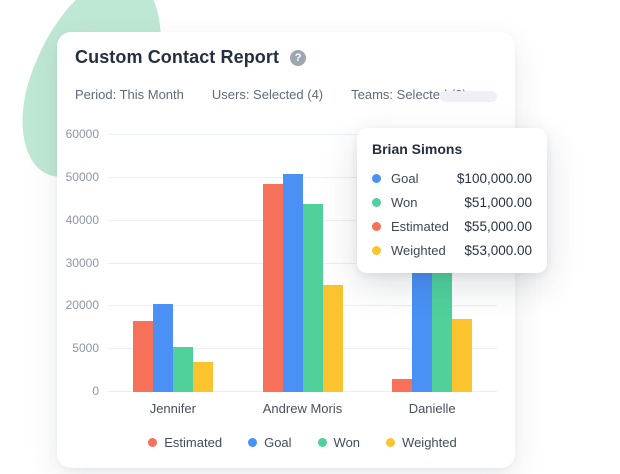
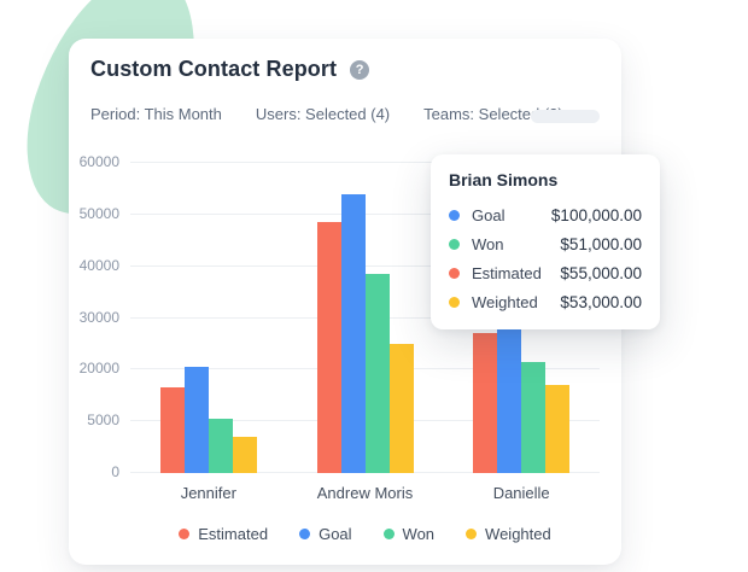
Goal/Andrew Moris: 51000 -> 54000
Won/Andrew Moris: 44000 -> 38000
Estimated/Danielle: 3000 -> 27000
Won/Danielle: 28000 -> 22000
